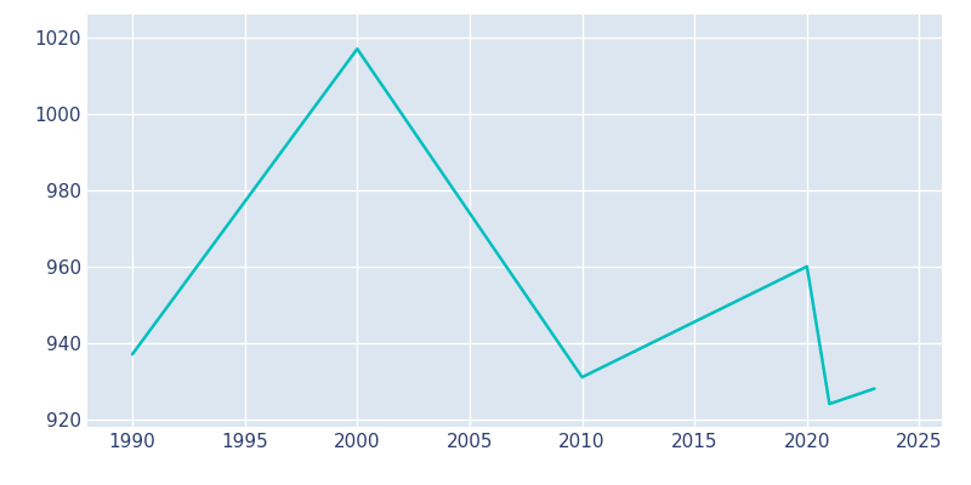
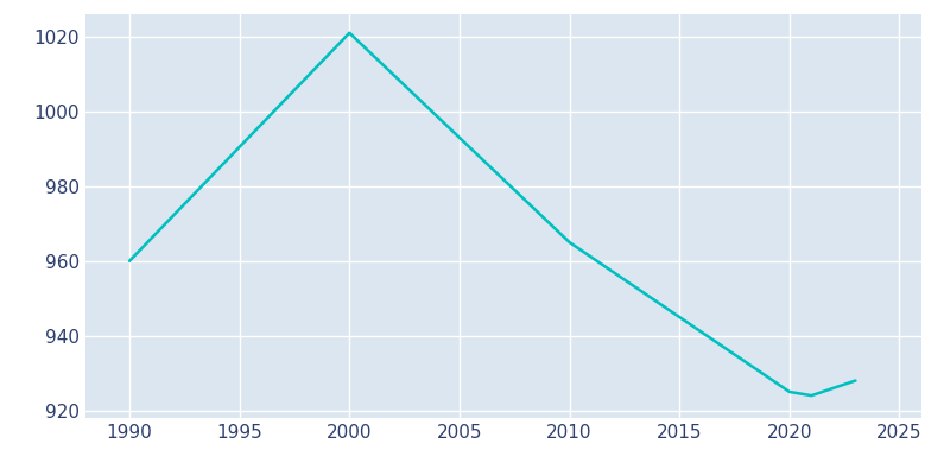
1990: 937 -> 960
2000: 1017 -> 1021
2010: 931 -> 965
2020: 960 -> 925
